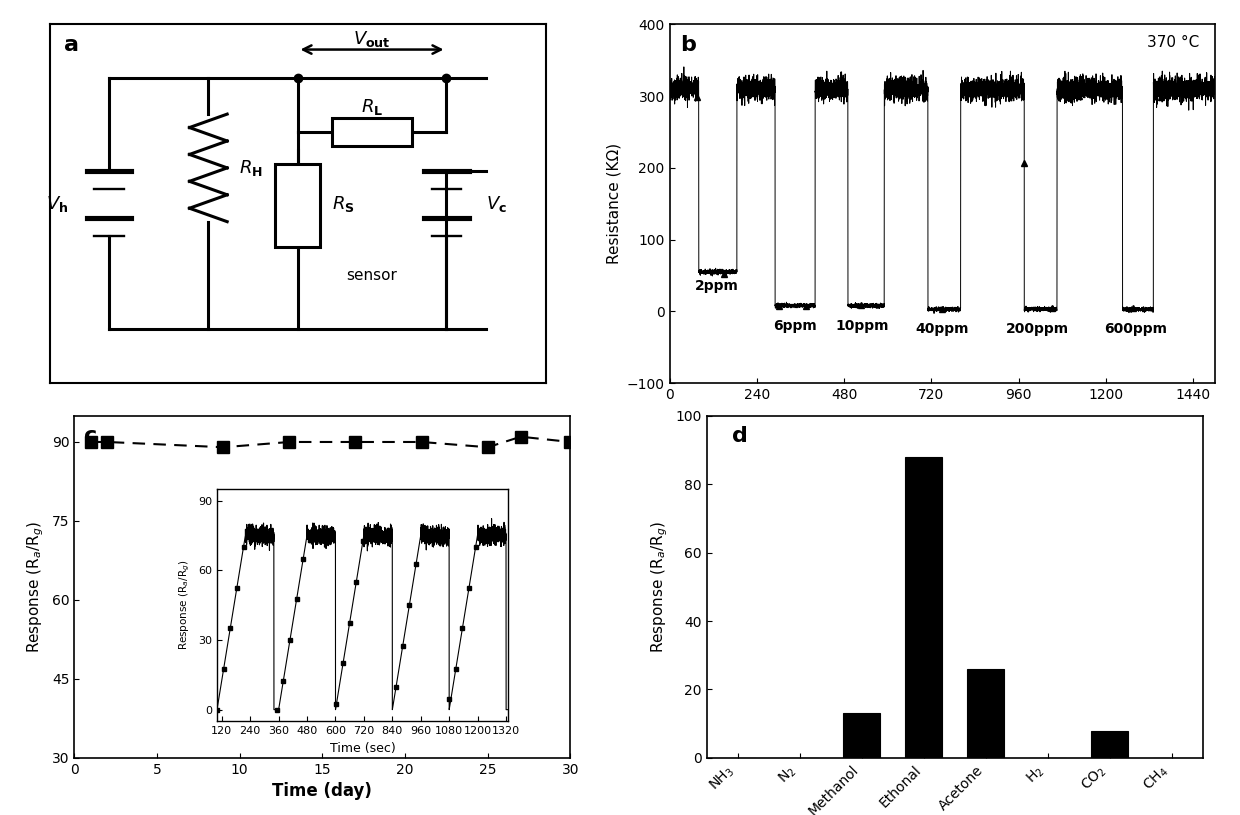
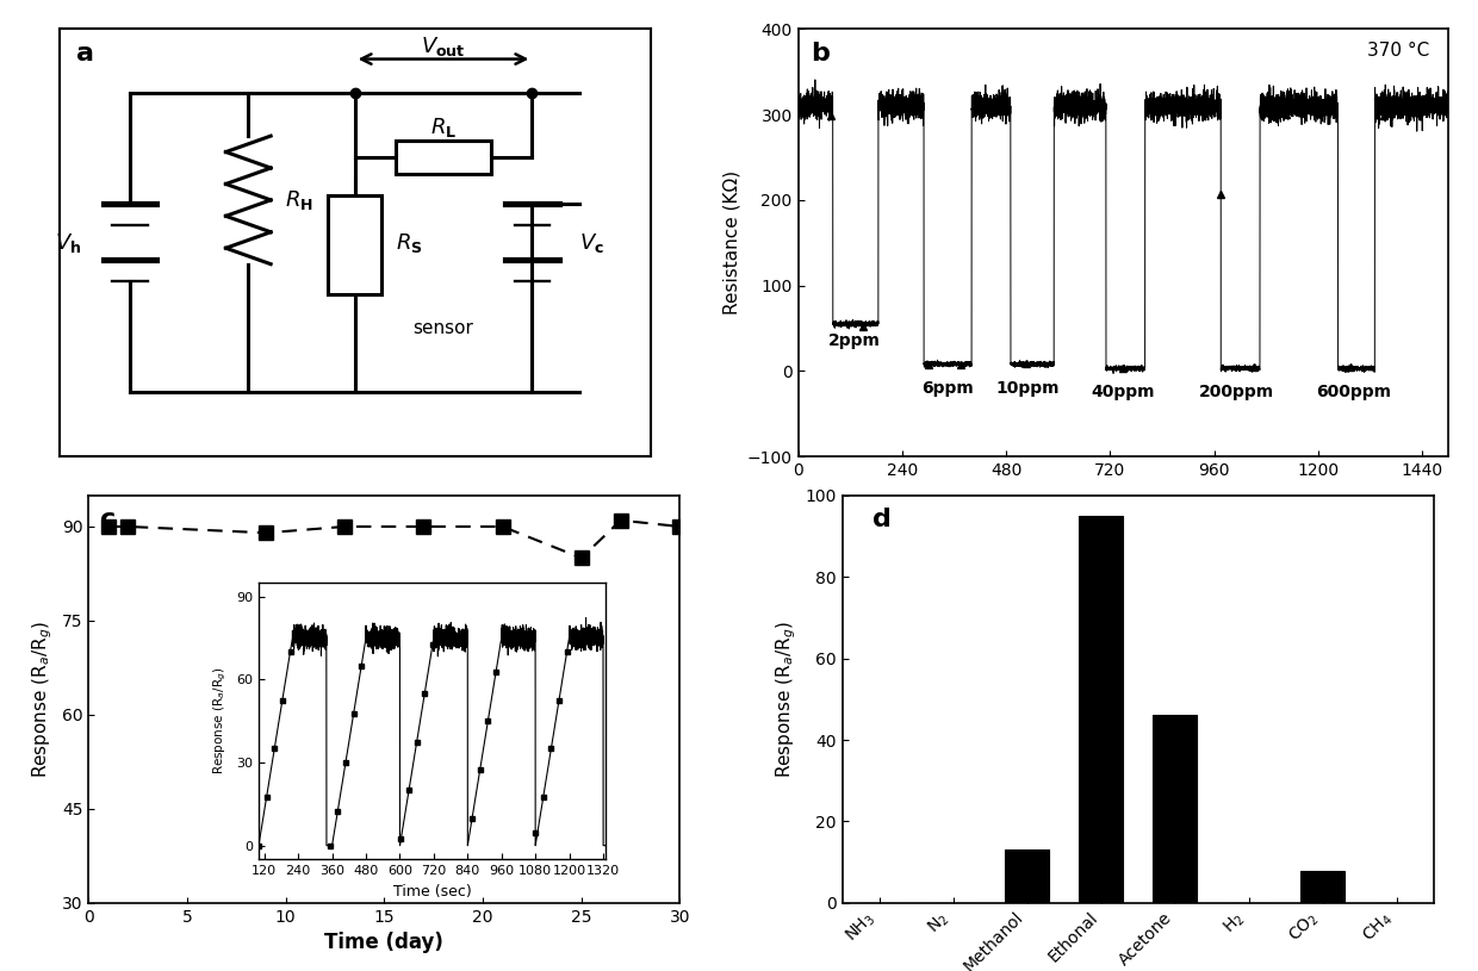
25: 89 -> 85
Ethonal: 88 -> 95
Acetone: 26 -> 46
